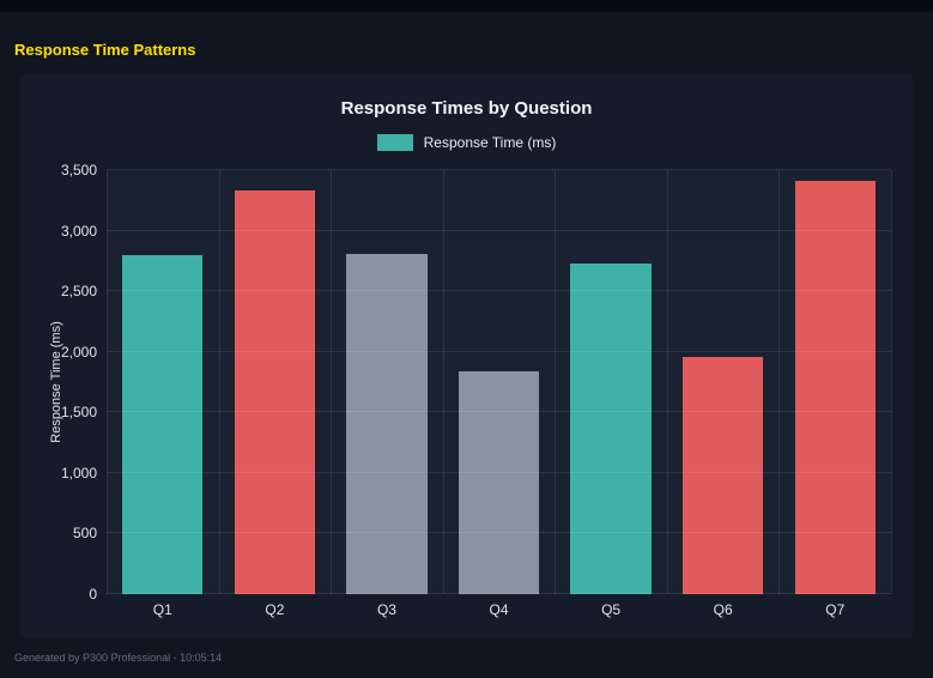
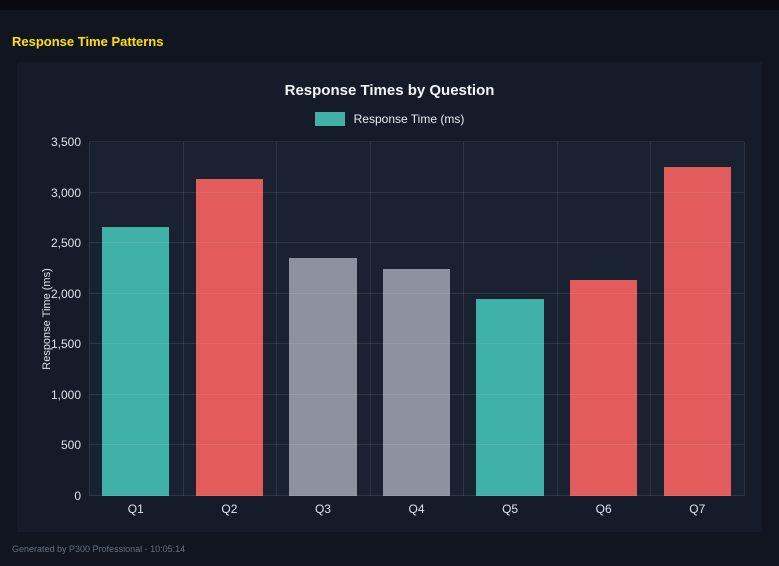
Q1: 2800 -> 2660
Q2: 3330 -> 3130
Q3: 2810 -> 2350
Q4: 1840 -> 2240
Q5: 2730 -> 1950
Q6: 1960 -> 2140
Q7: 3410 -> 3250
